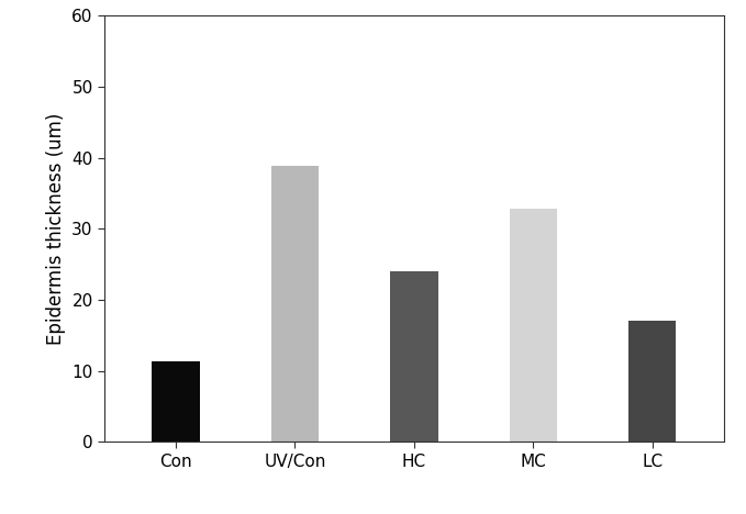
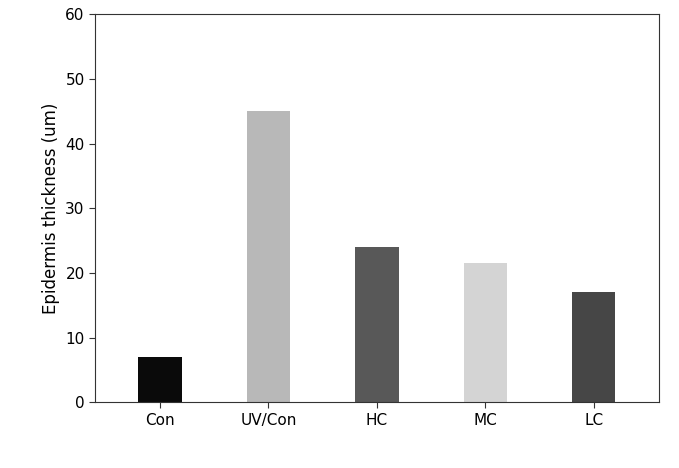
Con: 11.4 -> 7.1
UV/Con: 38.8 -> 45.0
MC: 32.8 -> 21.5
